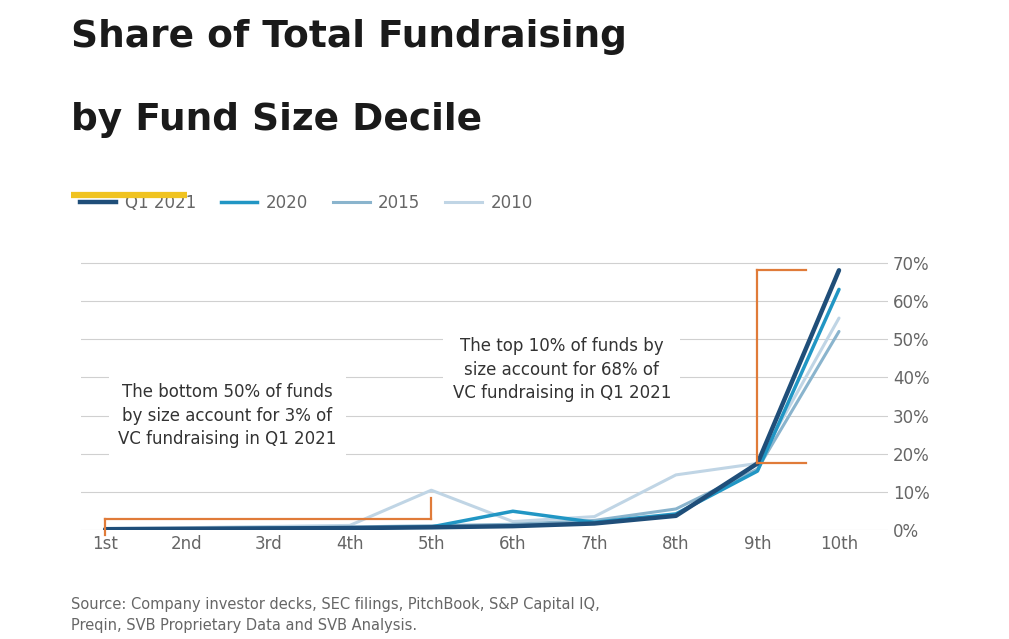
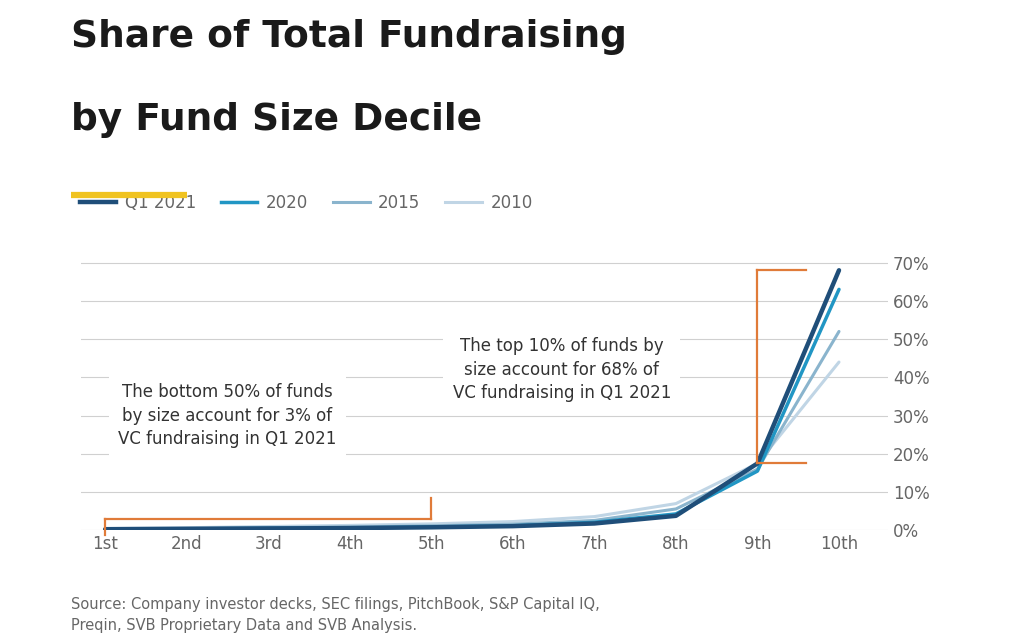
2010/5th: 10.5% -> 1.7%
2020/6th: 5.0% -> 1.2%
2010/8th: 14.5% -> 7.0%
2010/10th: 55.5% -> 44.0%
